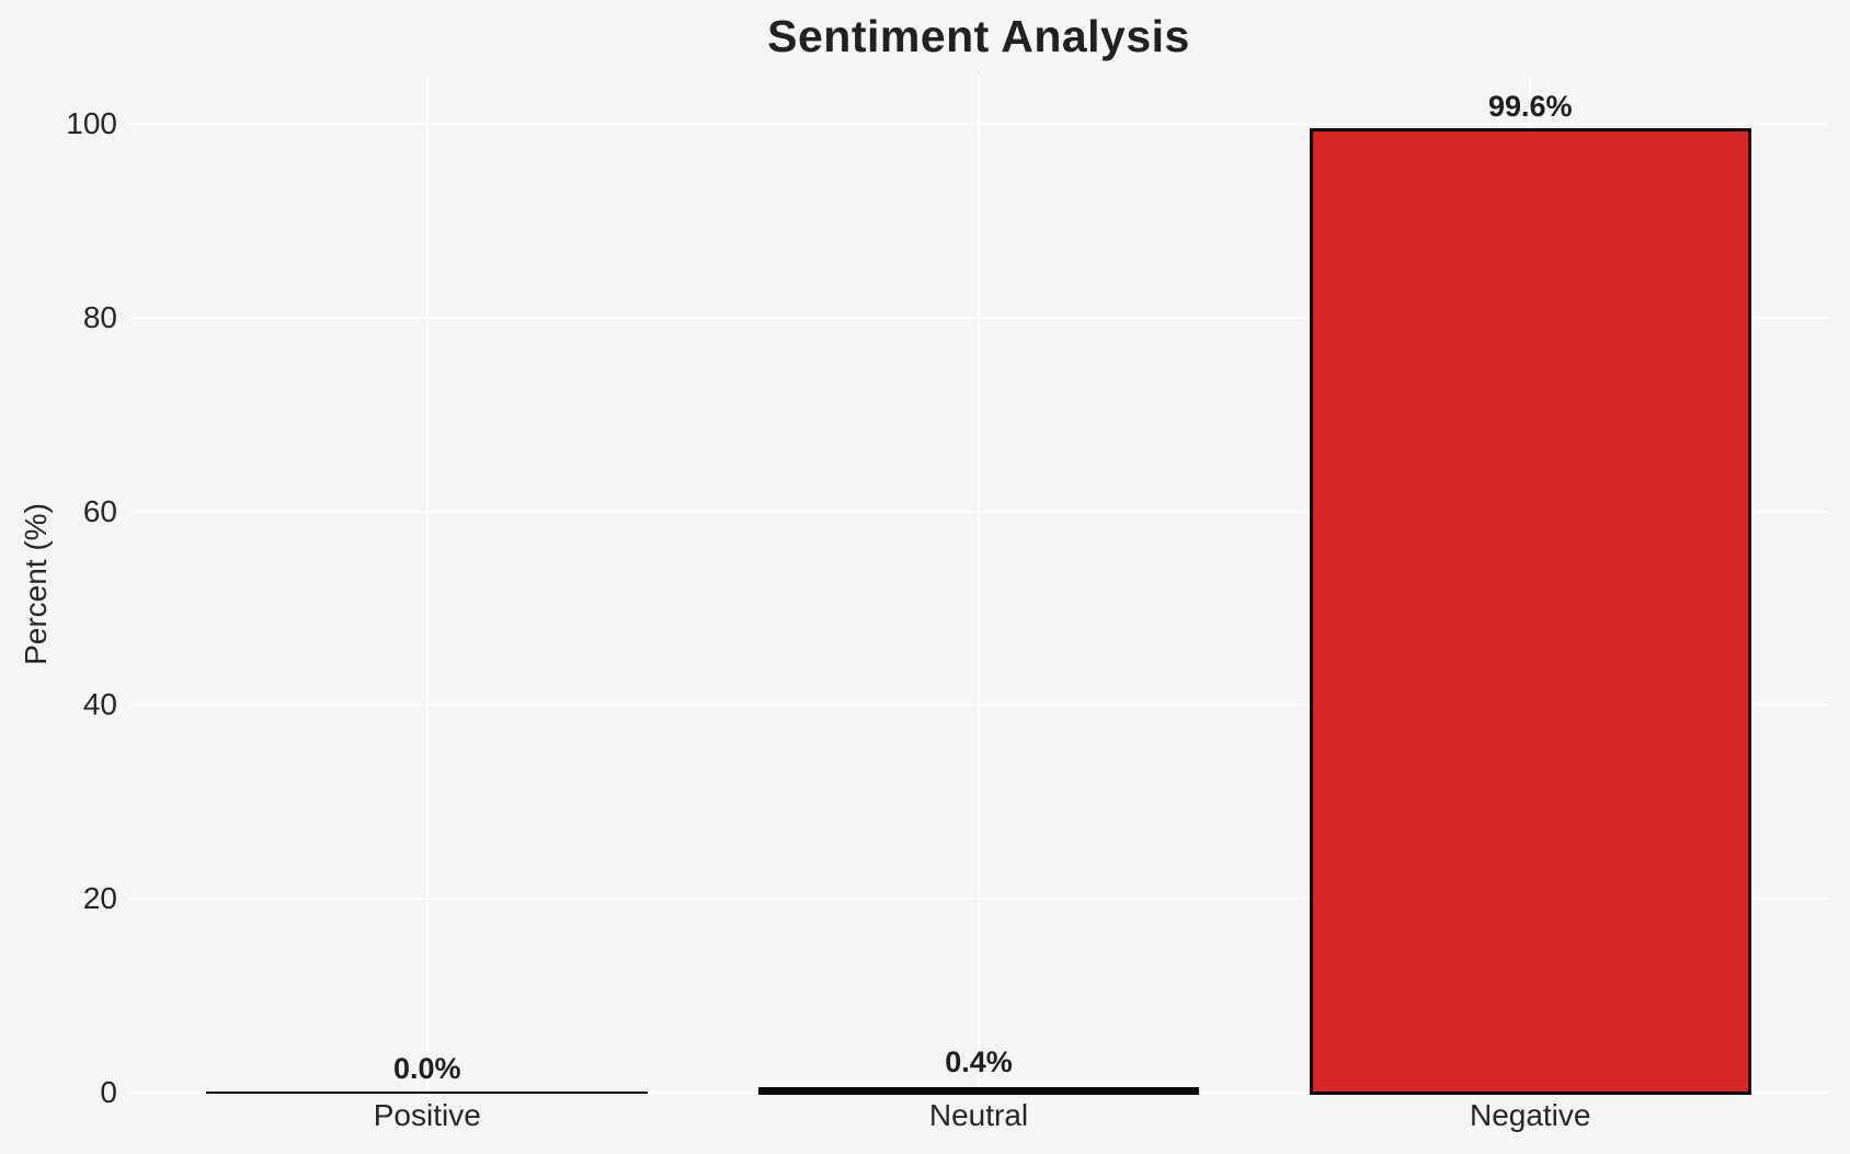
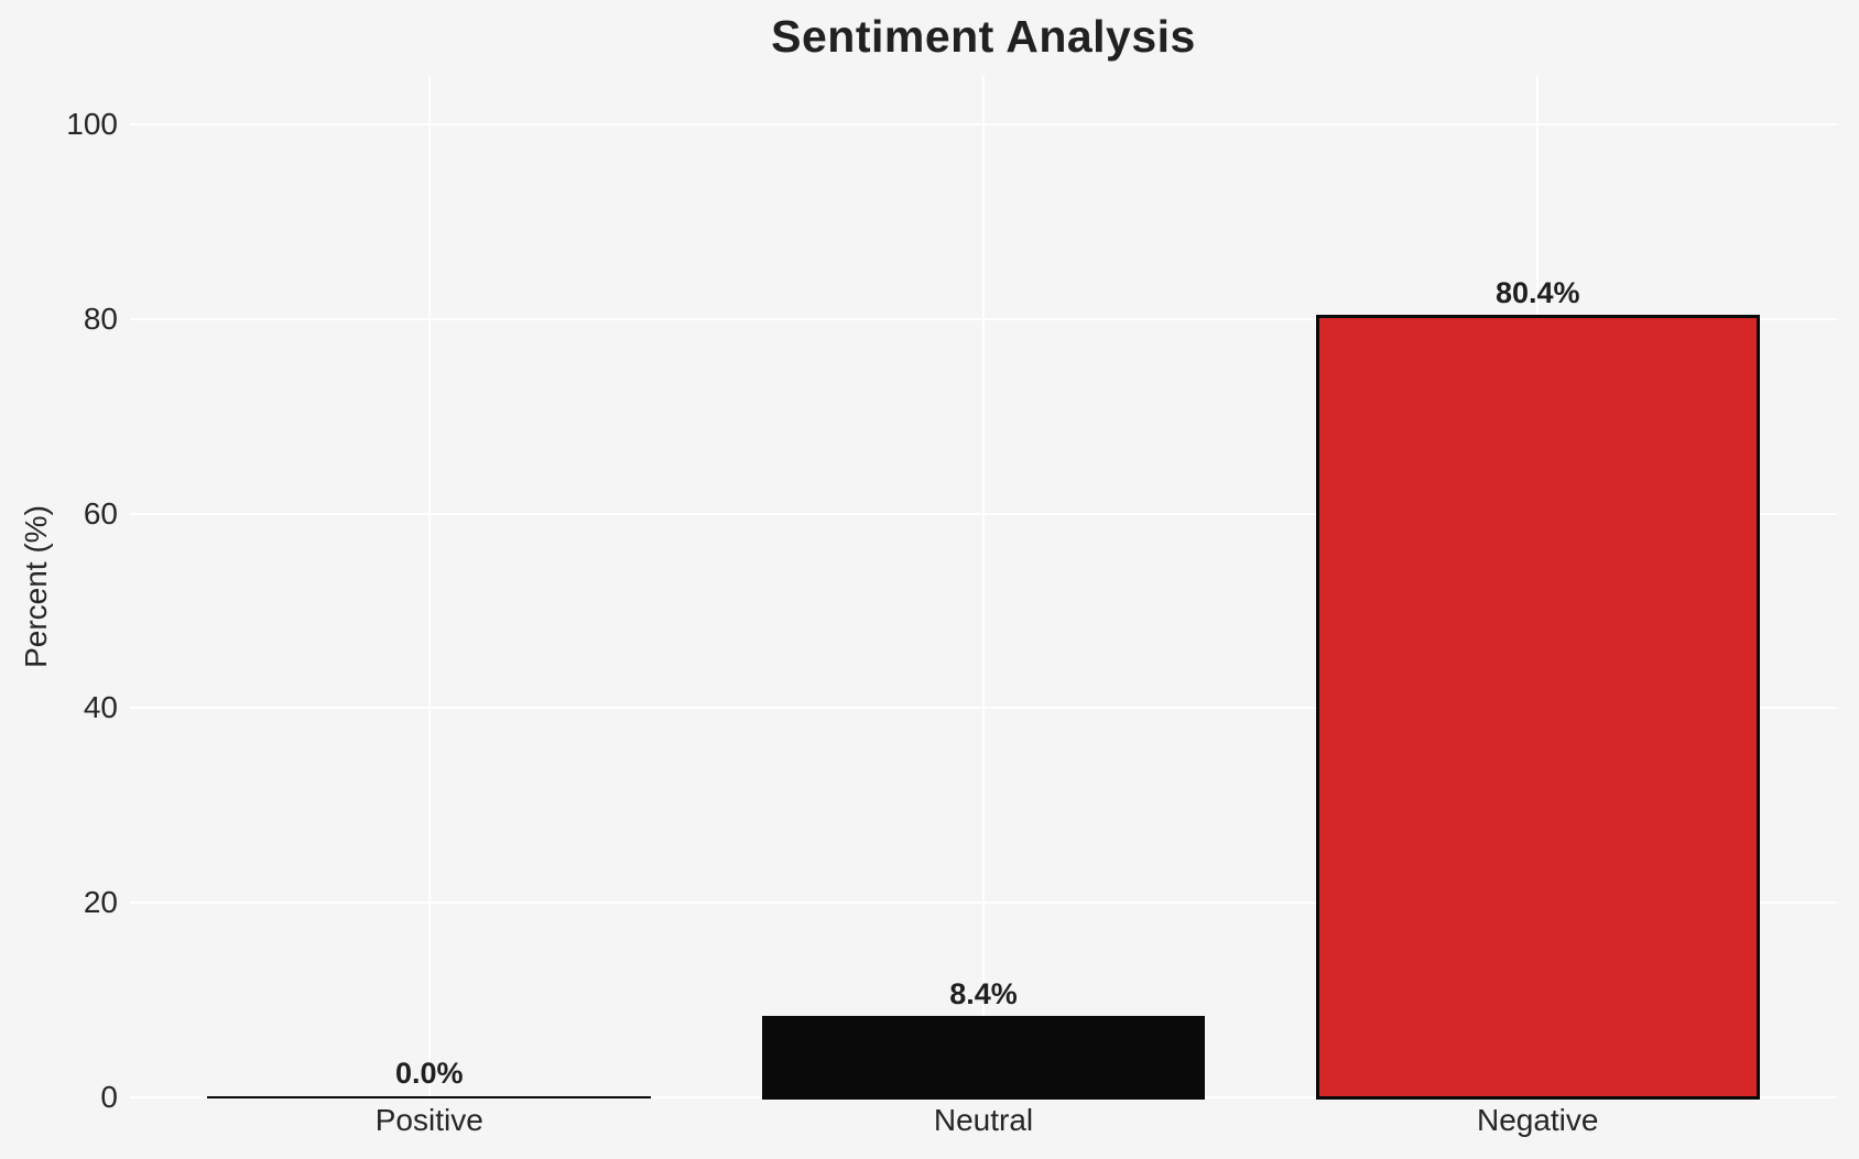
Neutral: 0.4% -> 8.4%
Negative: 99.6% -> 80.4%
